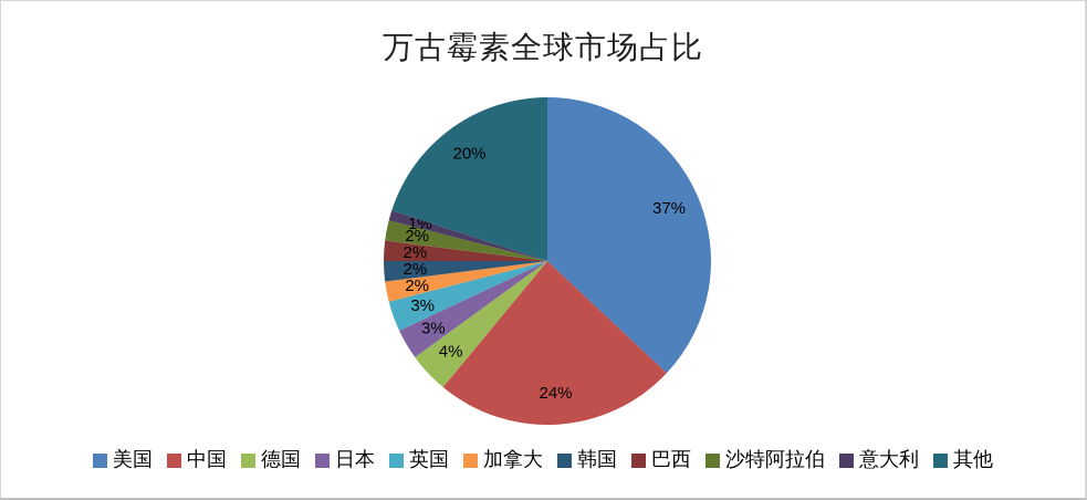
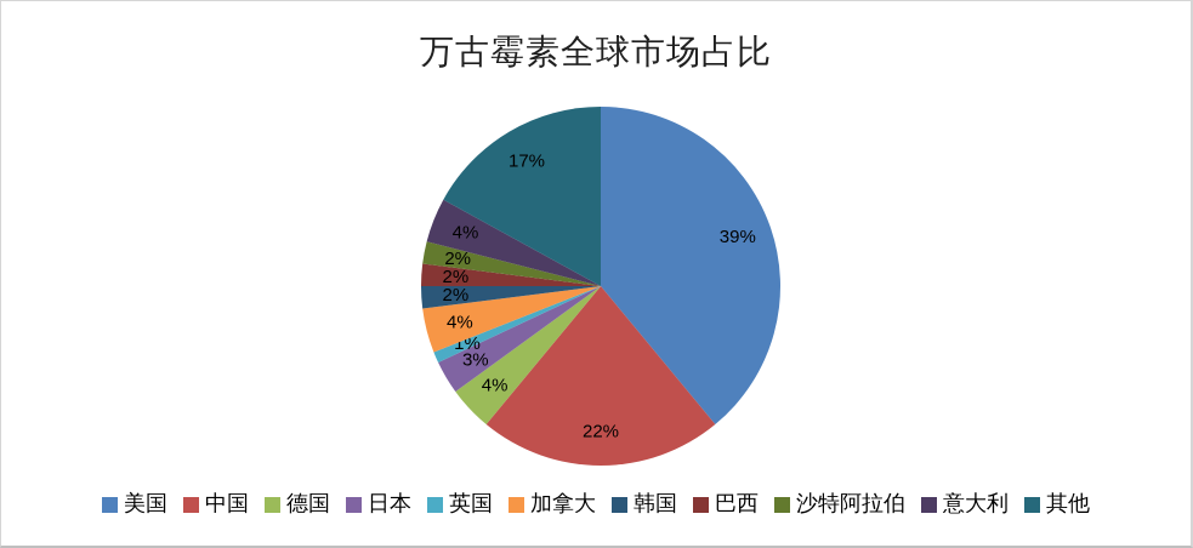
美国: 37% -> 39%
中国: 24% -> 22%
英国: 3% -> 1%
加拿大: 2% -> 4%
意大利: 1% -> 4%
其他: 20% -> 17%
